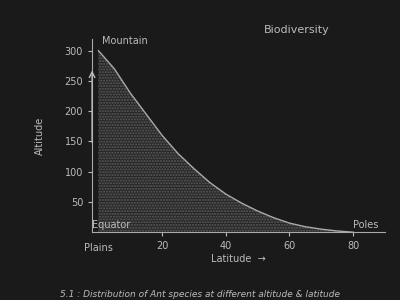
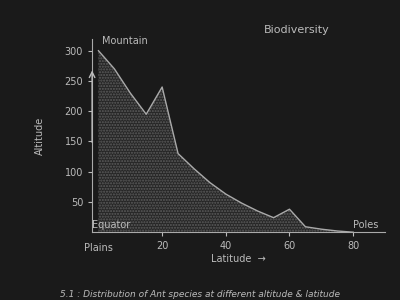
20: 160 -> 240
60: 15 -> 38
